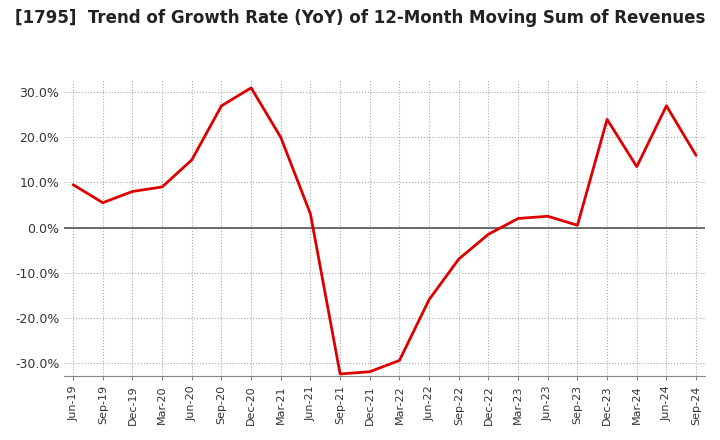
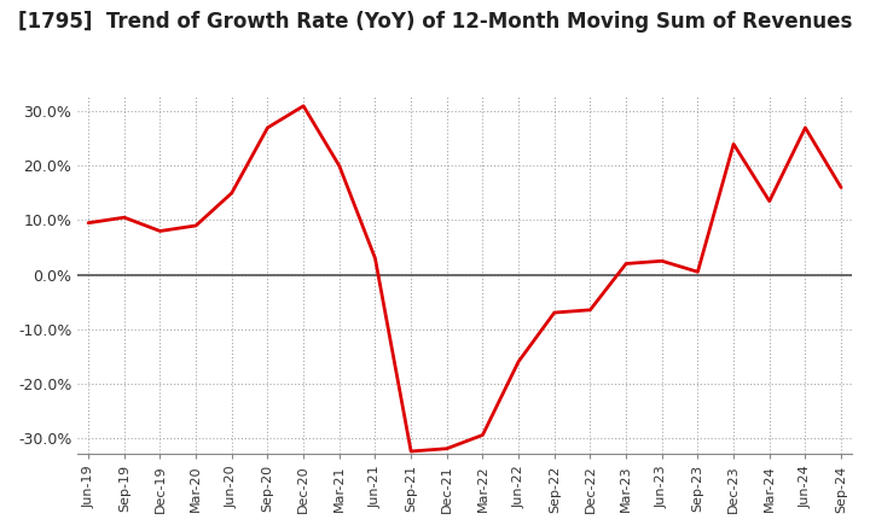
Sep-19: 5.5% -> 10.5%
Dec-22: -1.5% -> -6.5%
